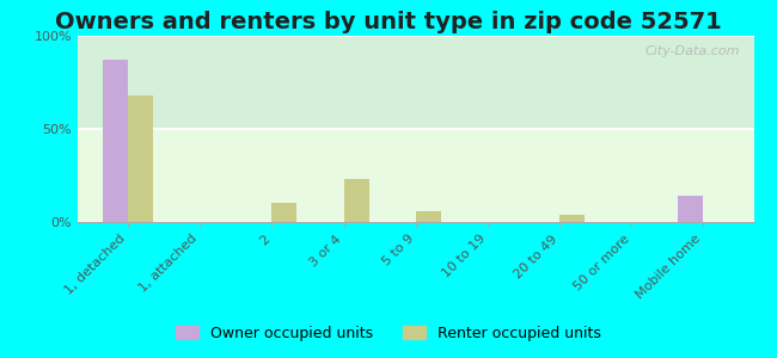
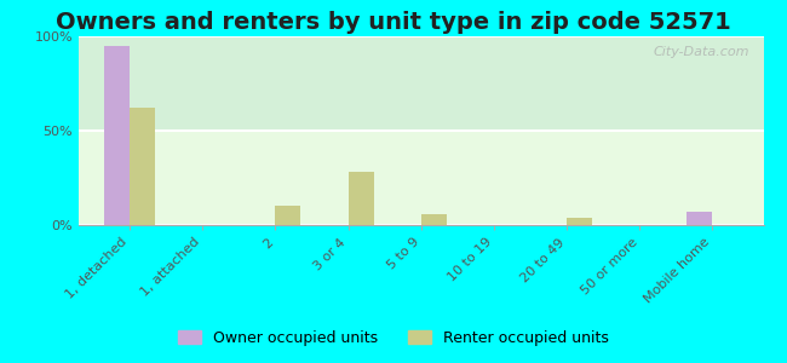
Owner occupied units/1, detached: 87% -> 95%
Renter occupied units/1, detached: 68% -> 62%
Renter occupied units/3 or 4: 23% -> 28%
Owner occupied units/Mobile home: 14% -> 7%
